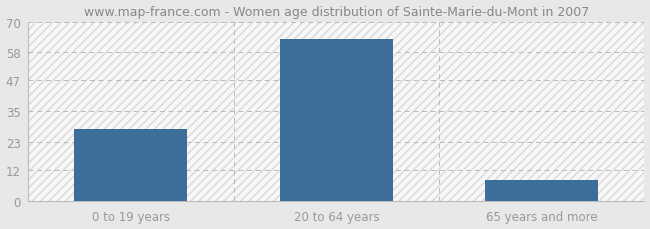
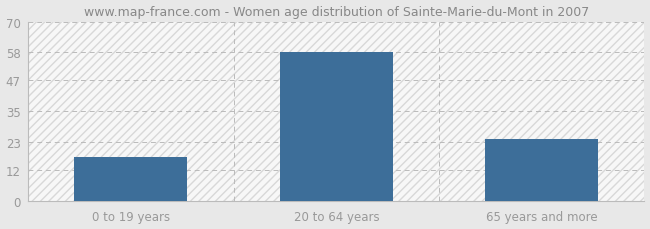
0 to 19 years: 28 -> 17
20 to 64 years: 63 -> 58
65 years and more: 8 -> 24
